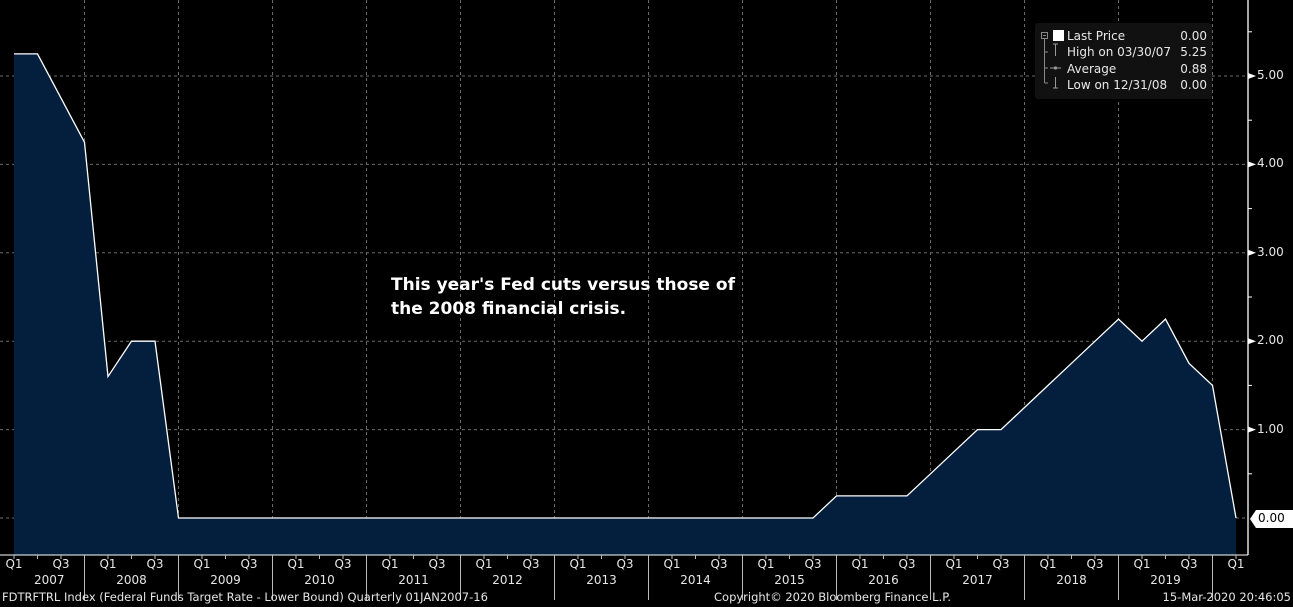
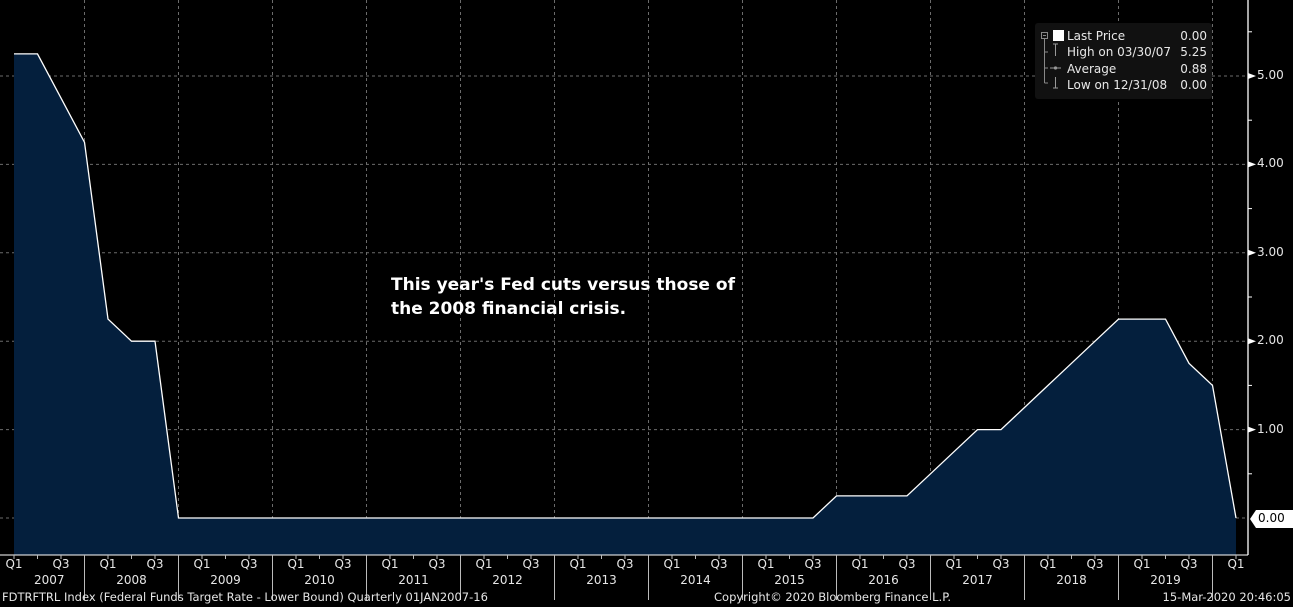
2008 Q1: 1.6 -> 2.2
2019 Q1: 2.0 -> 2.2
